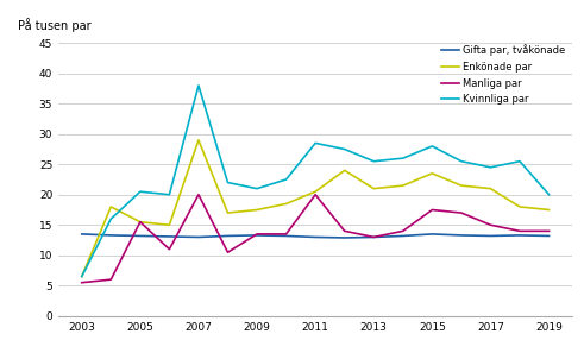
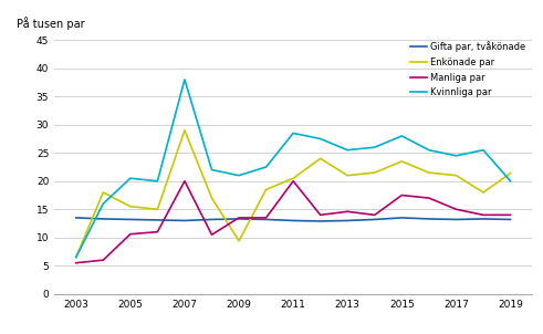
Manliga par/2005: 15.5 -> 10.6
Enkönade par/2009: 17.5 -> 9.4
Manliga par/2013: 13.0 -> 14.6
Enkönade par/2019: 17.5 -> 21.4
